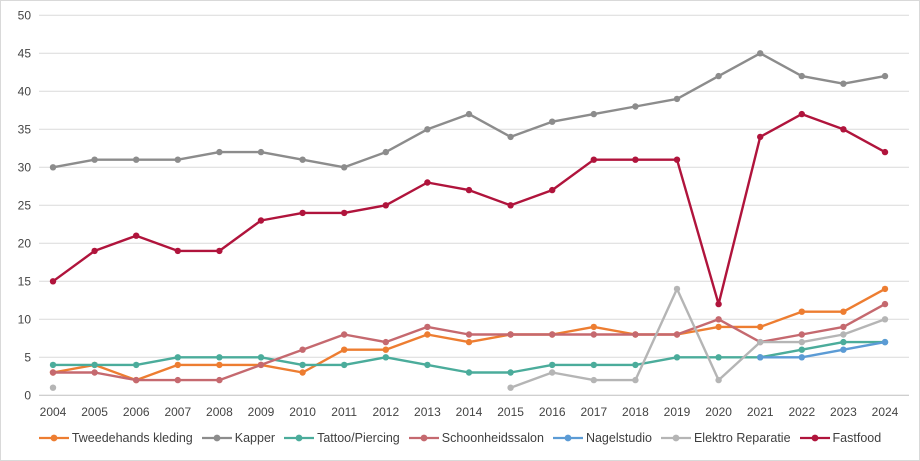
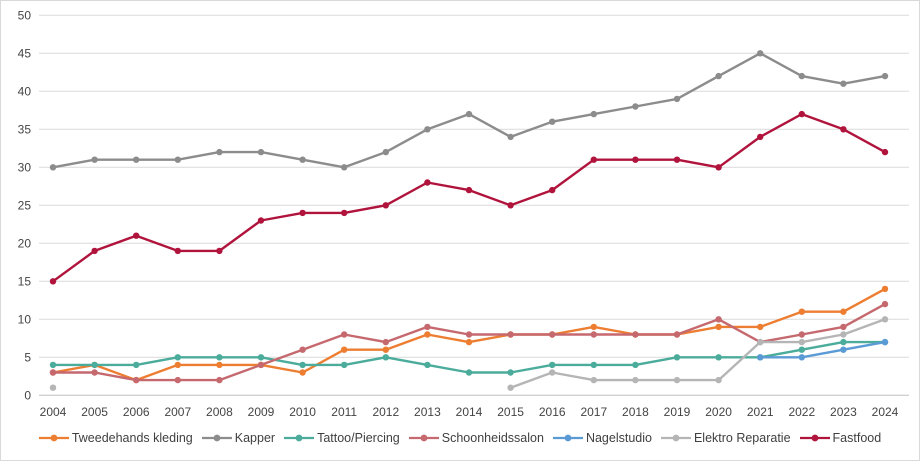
Elektro Reparatie/2019: 14 -> 2
Fastfood/2020: 12 -> 30
